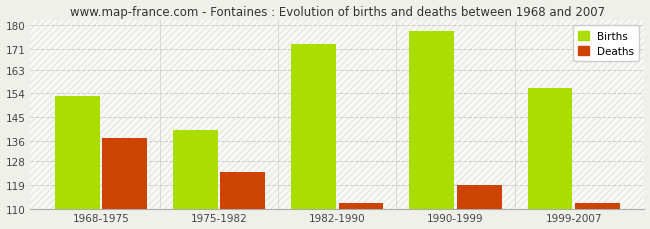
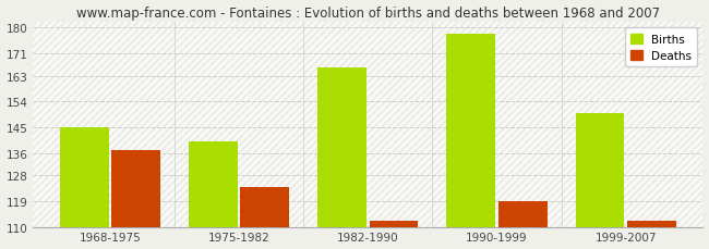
Births/1968-1975: 153 -> 145
Births/1982-1990: 173 -> 166
Births/1999-2007: 156 -> 150
